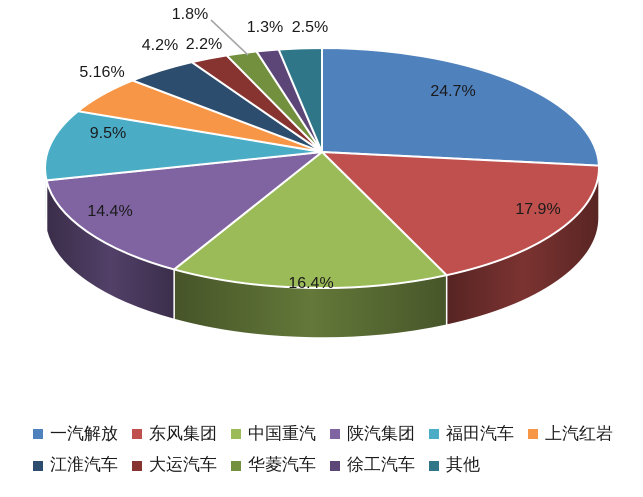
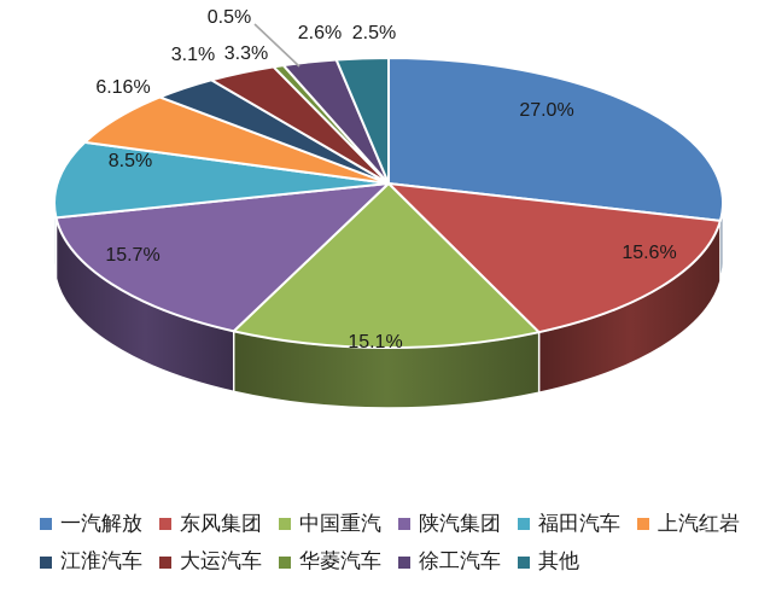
一汽解放: 24.7% -> 27.0%
东风集团: 17.9% -> 15.6%
中国重汽: 16.4% -> 15.1%
陕汽集团: 14.4% -> 15.7%
福田汽车: 9.5% -> 8.5%
上汽红岩: 5.16% -> 6.16%
江淮汽车: 4.2% -> 3.1%
大运汽车: 2.2% -> 3.3%
华菱汽车: 1.8% -> 0.5%
徐工汽车: 1.3% -> 2.6%
